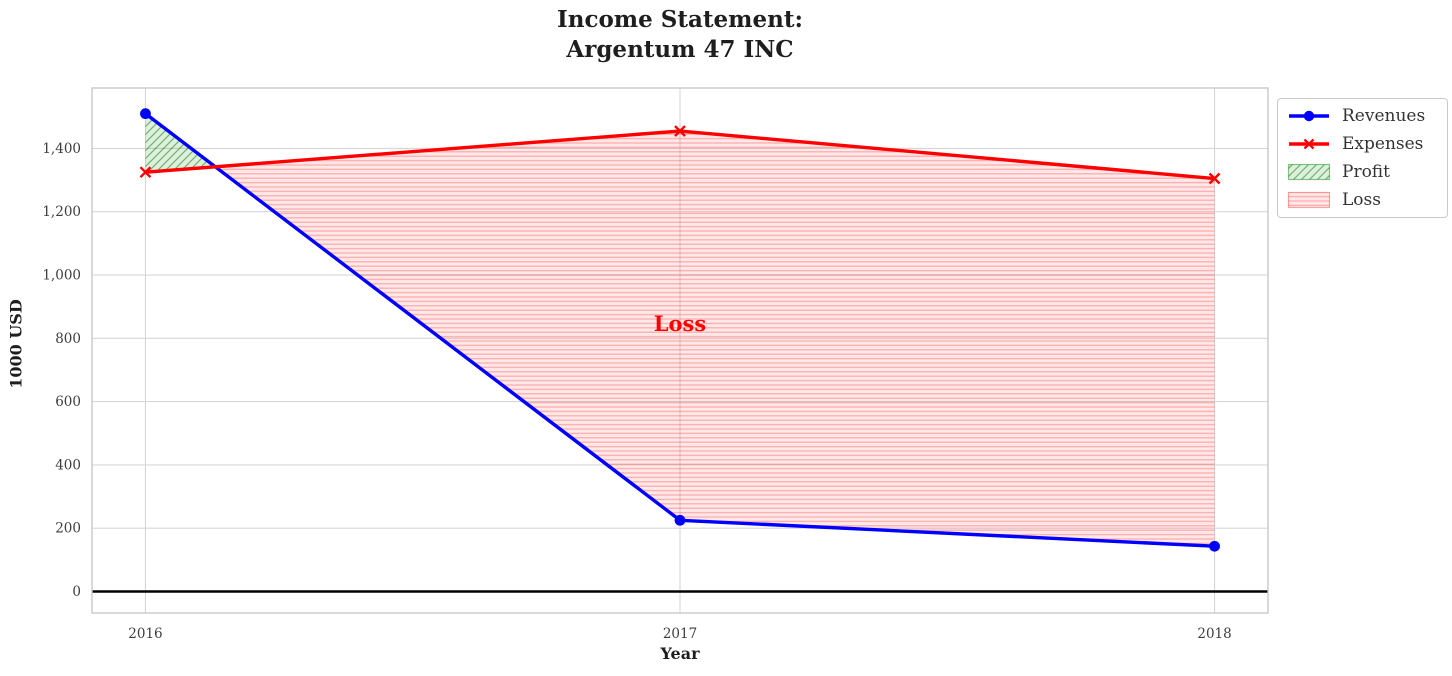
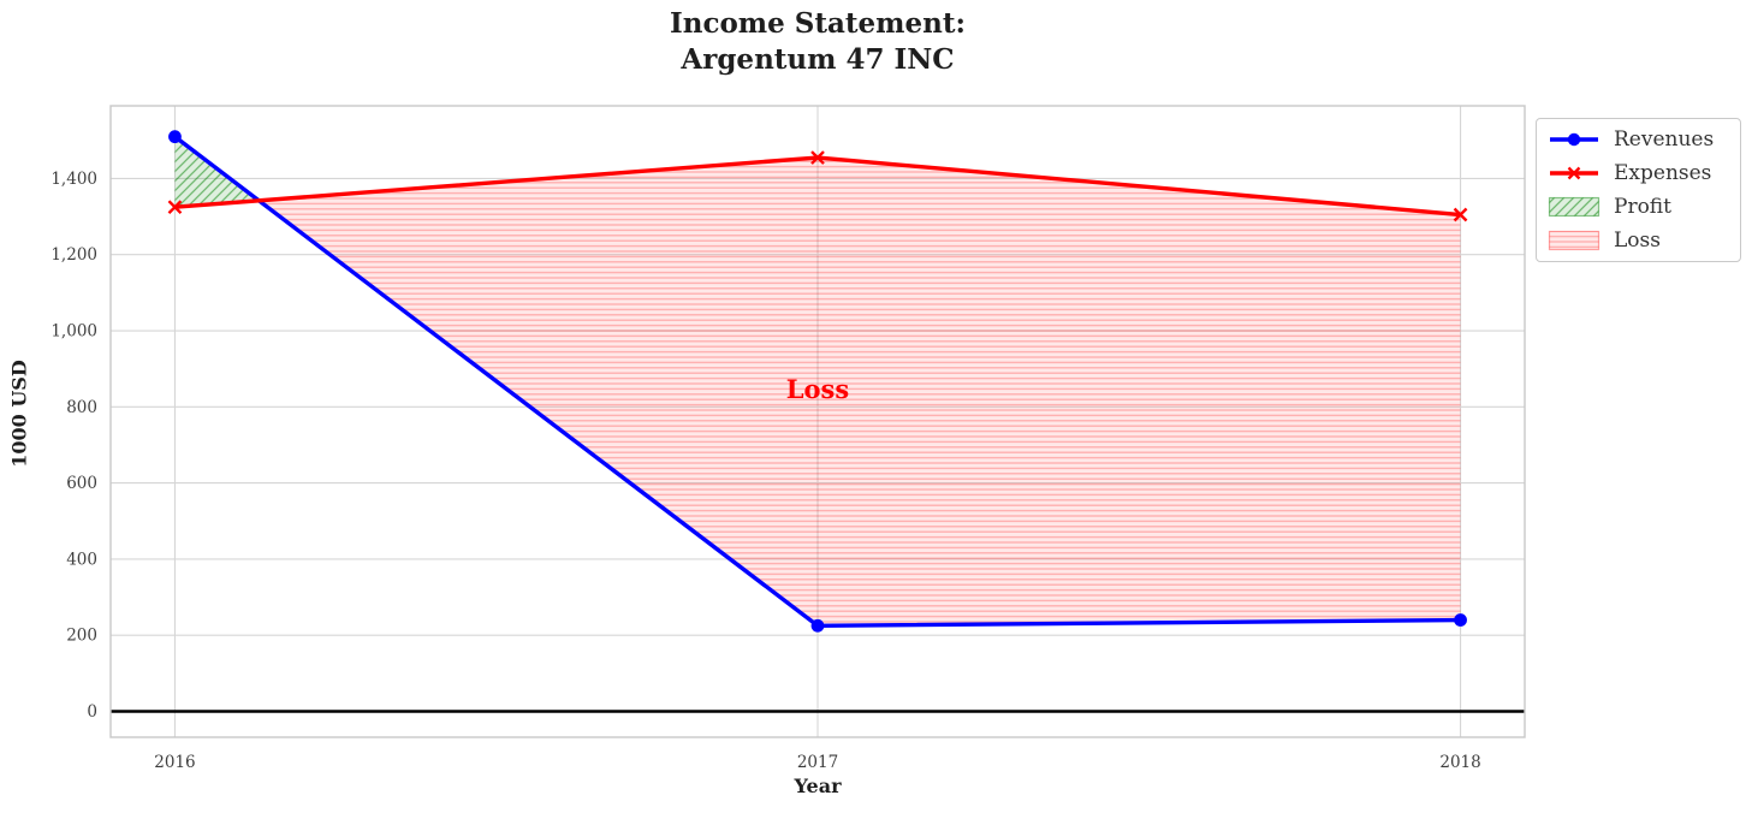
Revenues/2018: 140 -> 240
